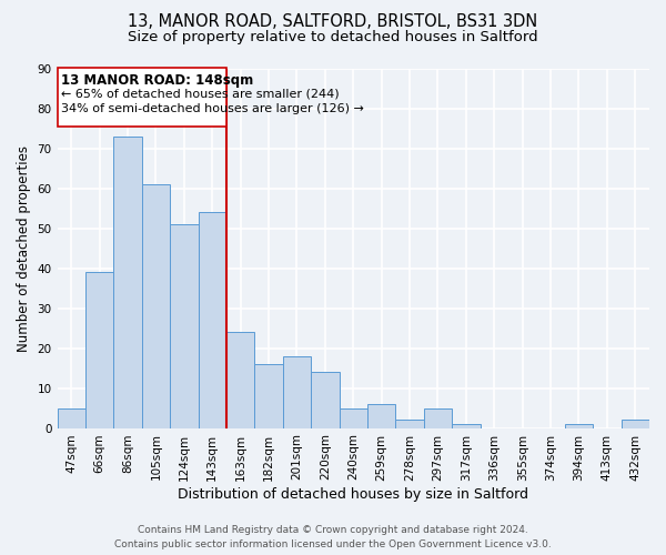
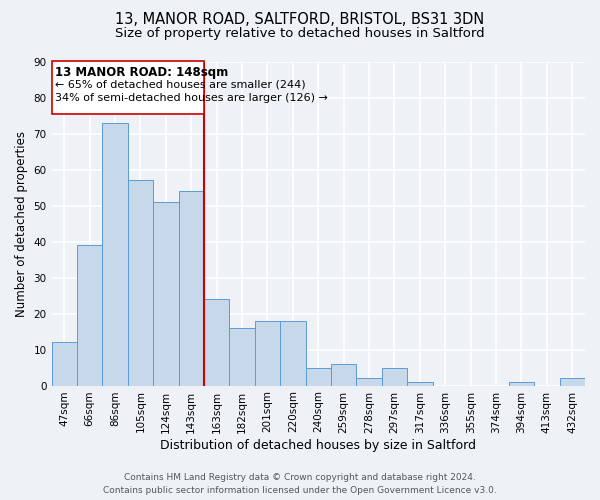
47sqm: 5 -> 12
105sqm: 61 -> 57
220sqm: 14 -> 18
